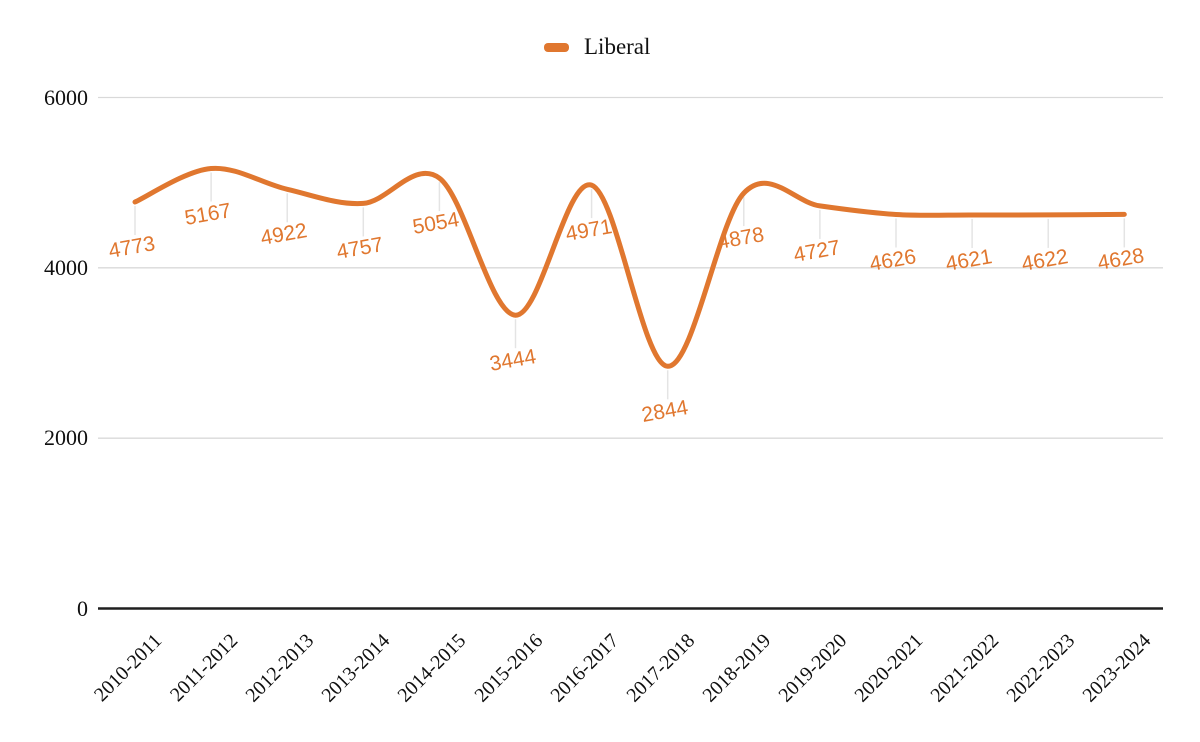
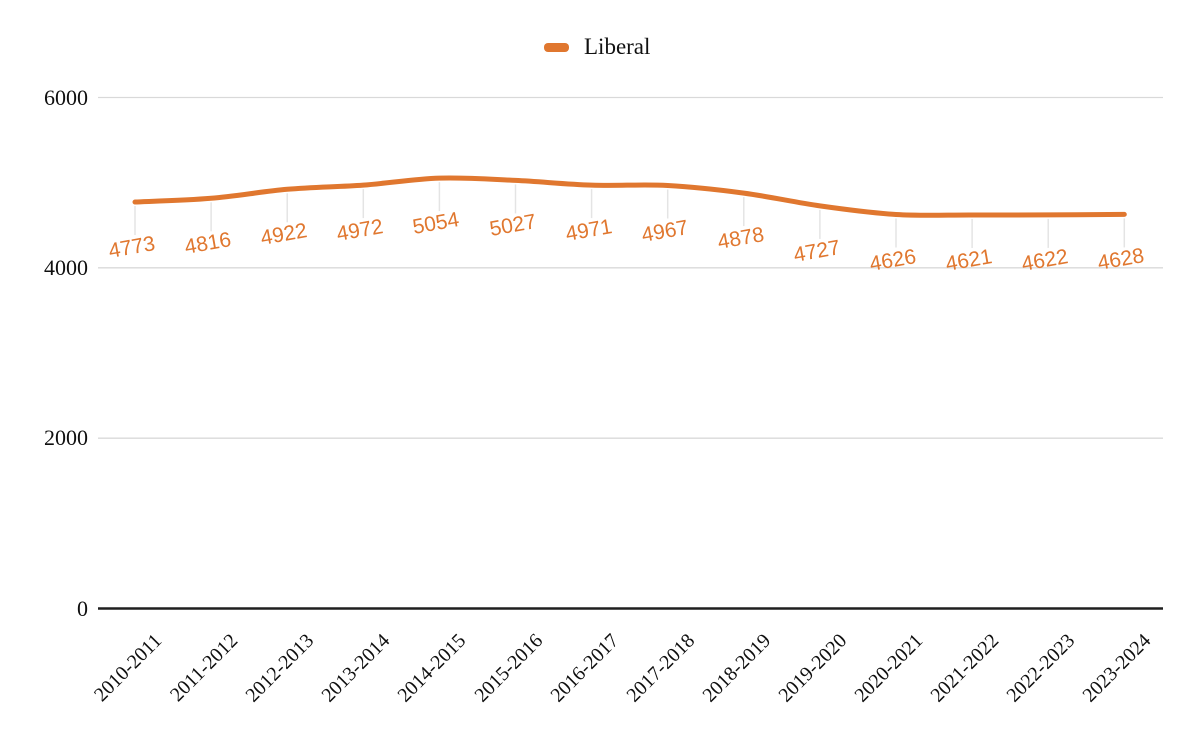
2011-2012: 5167 -> 4816
2013-2014: 4757 -> 4972
2015-2016: 3444 -> 5027
2017-2018: 2844 -> 4967
